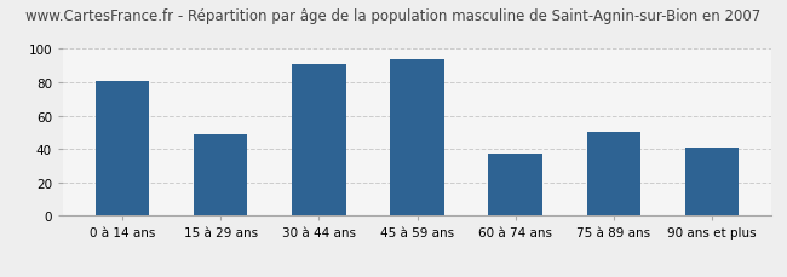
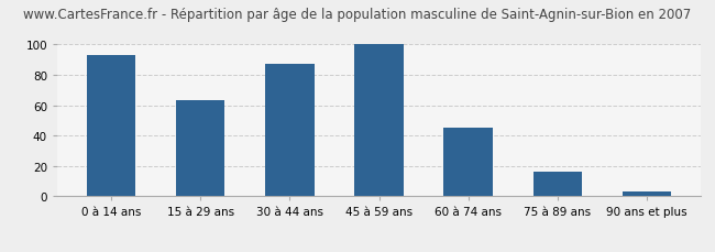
0 à 14 ans: 81 -> 93
15 à 29 ans: 49 -> 63
30 à 44 ans: 91 -> 87
45 à 59 ans: 94 -> 100
60 à 74 ans: 37 -> 45
75 à 89 ans: 50 -> 16
90 ans et plus: 41 -> 3
